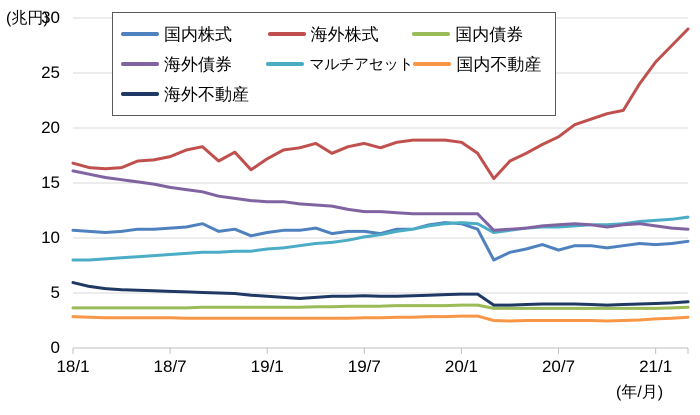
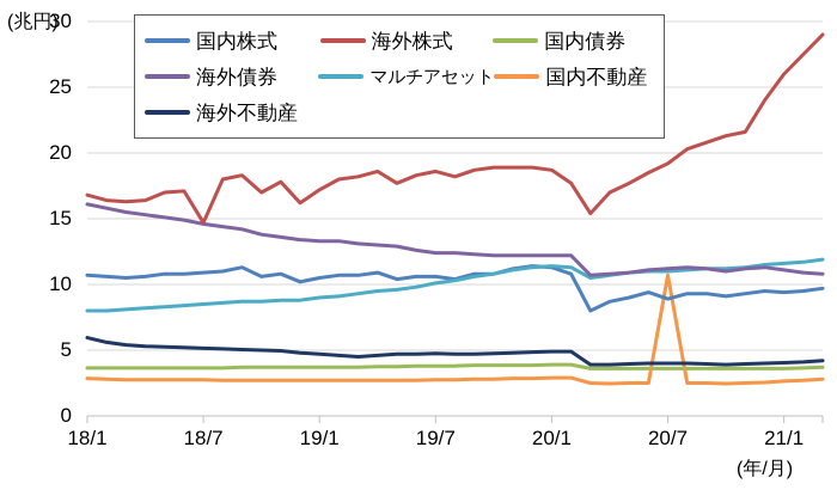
海外株式/18/7: 17.4 -> 14.7
国内不動産/20/7: 2.5 -> 10.7
